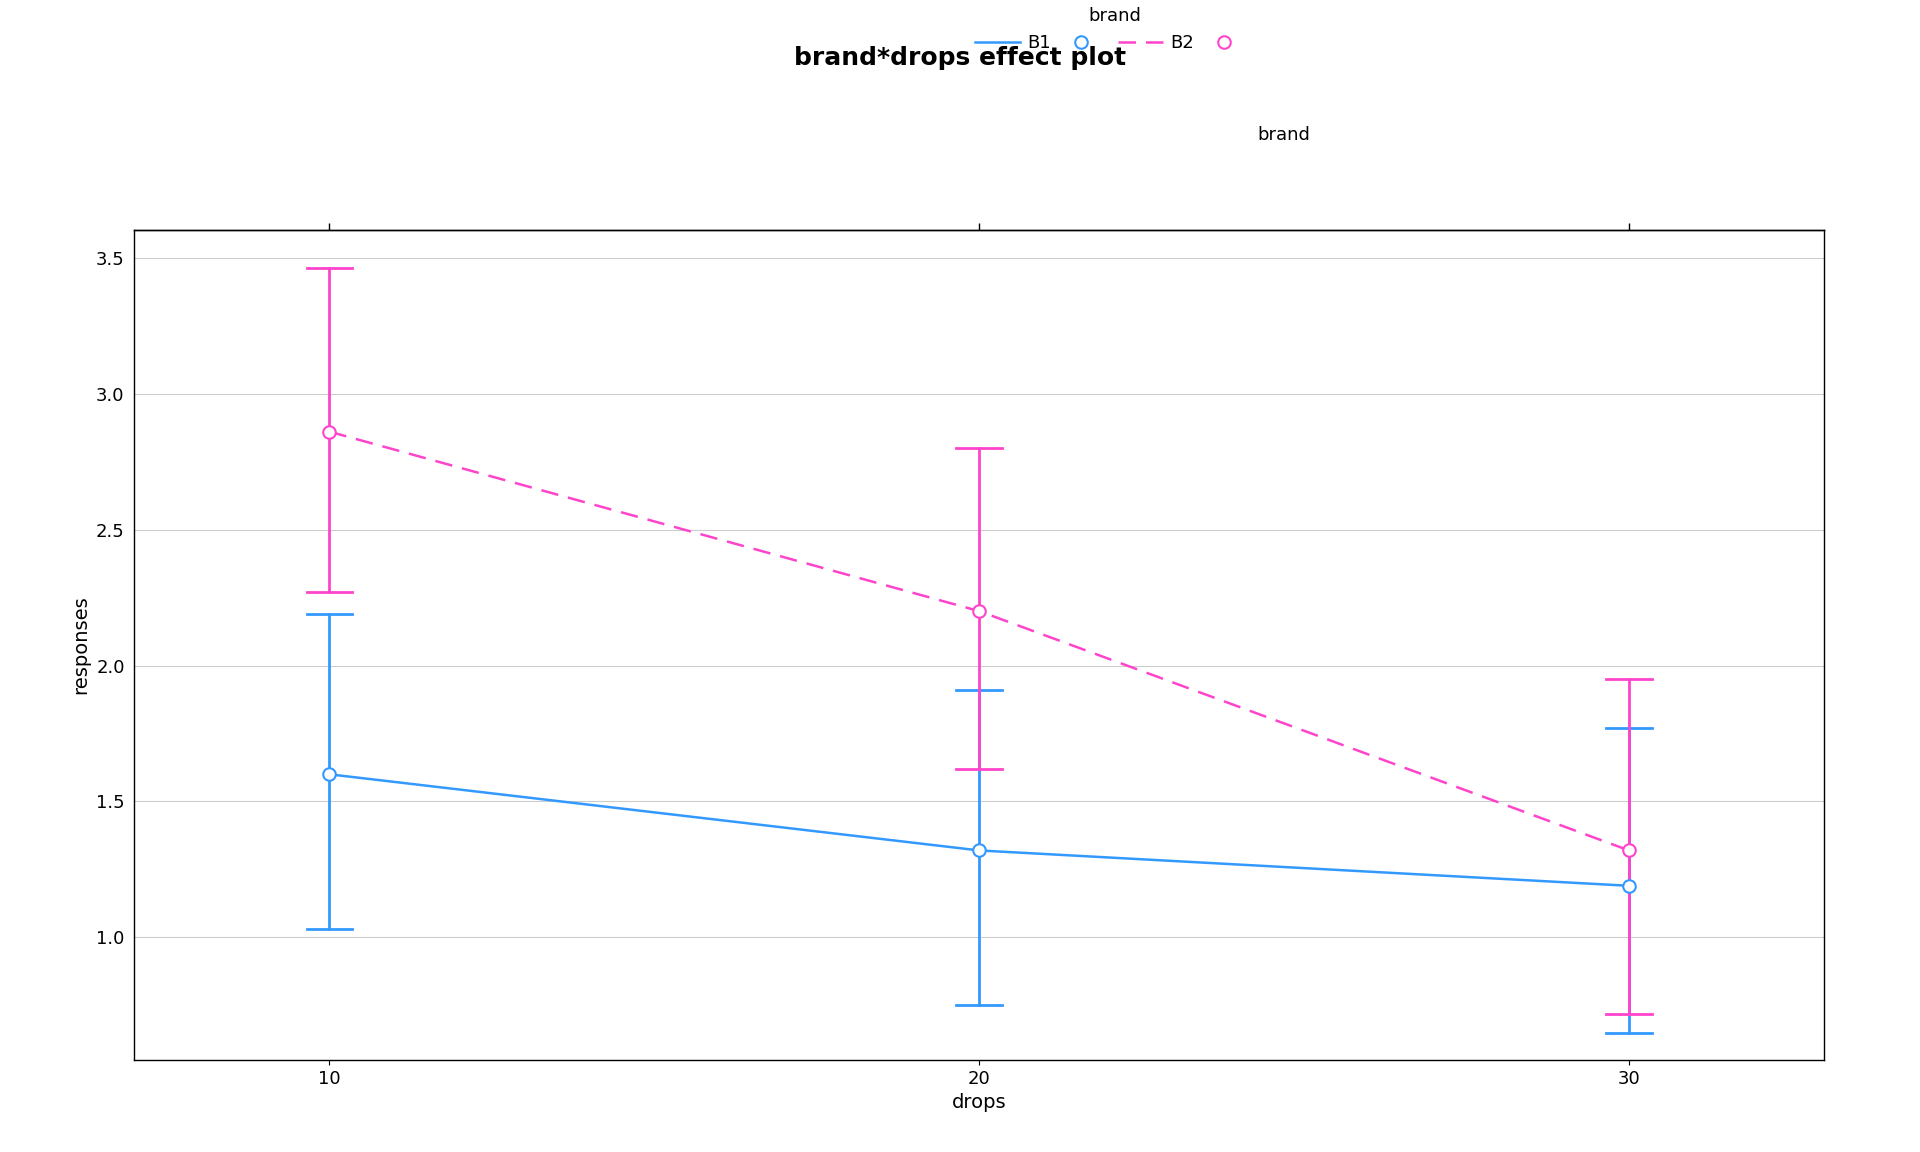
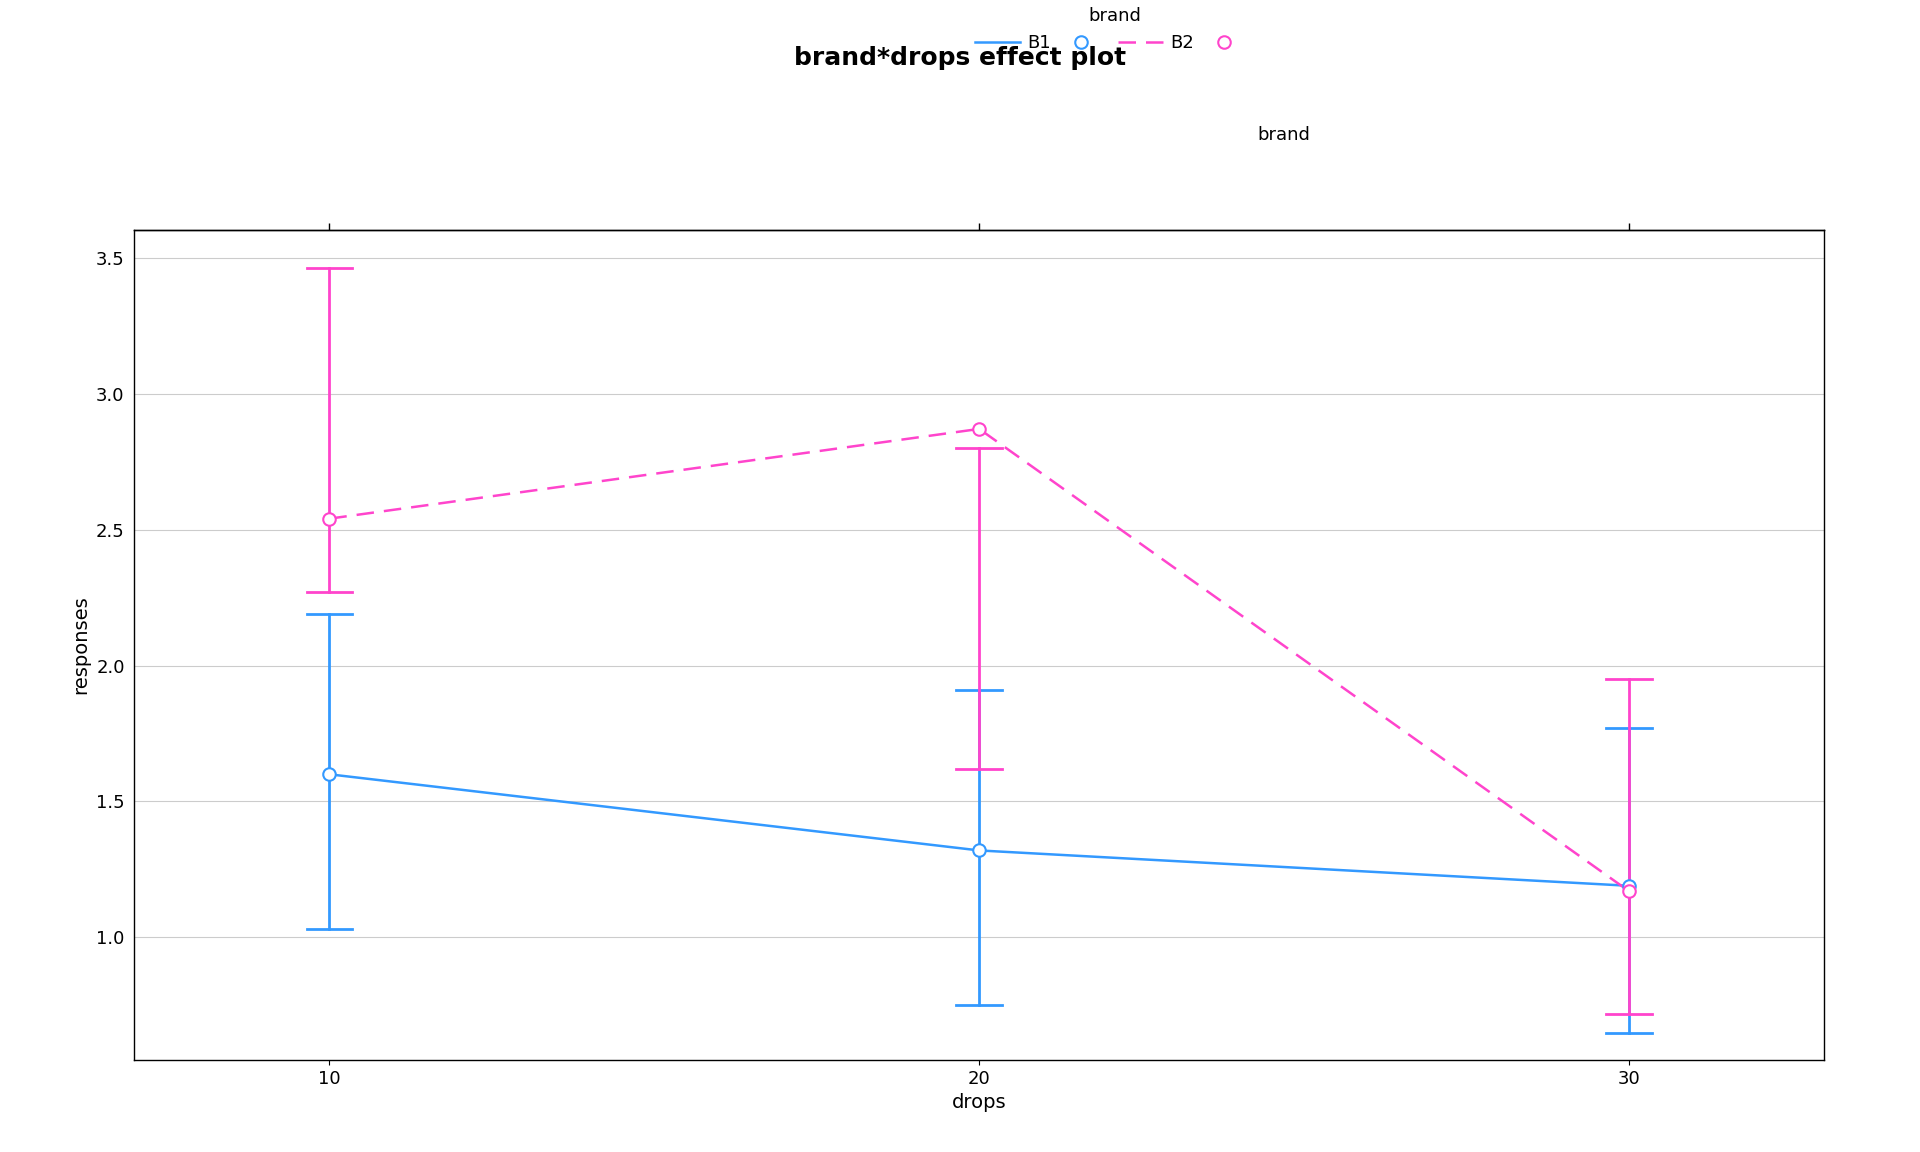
B2/10: 2.86 -> 2.54
B2/20: 2.20 -> 2.87
B2/30: 1.32 -> 1.17
